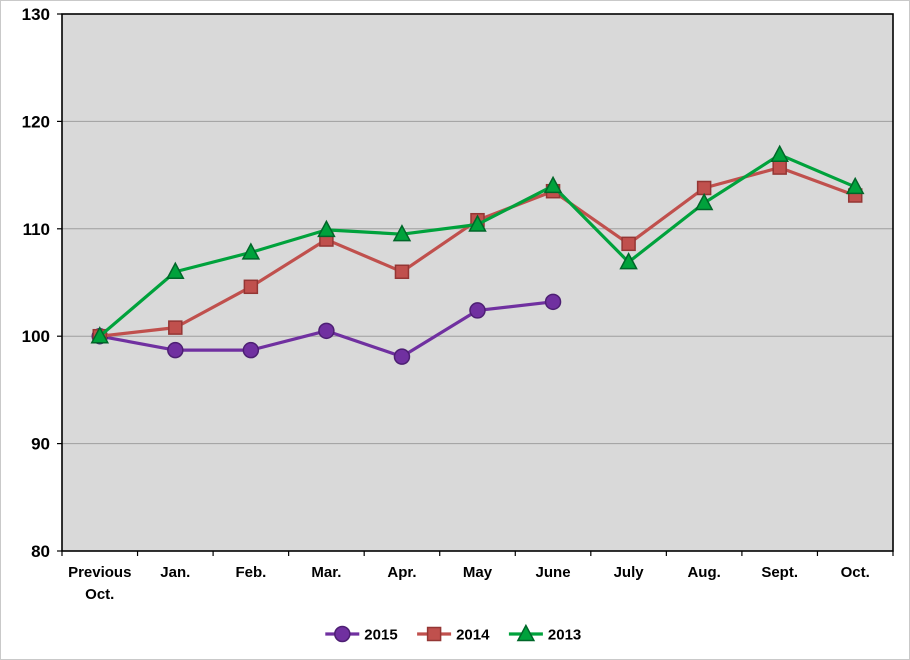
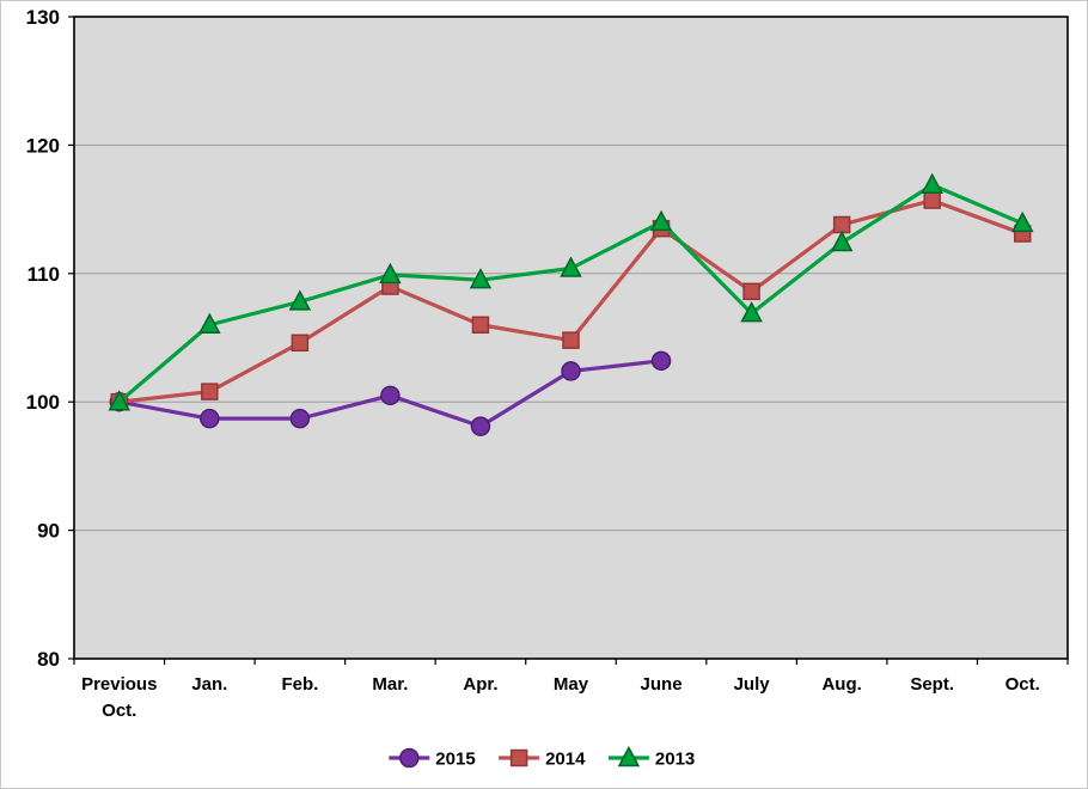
2014/May: 110.8 -> 104.8
